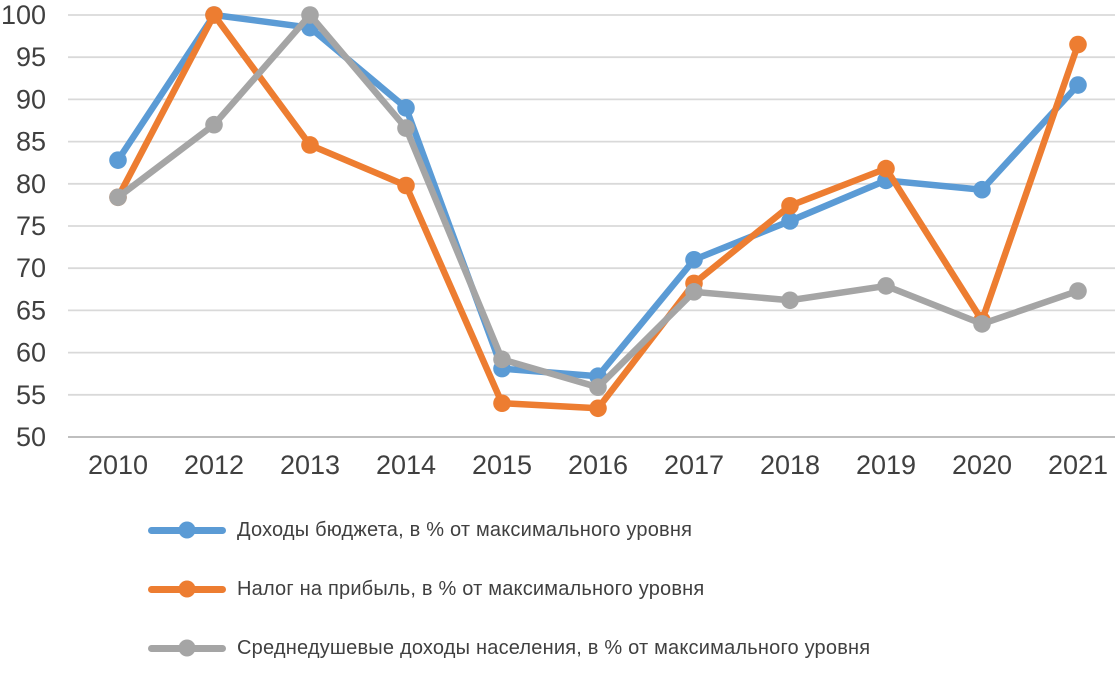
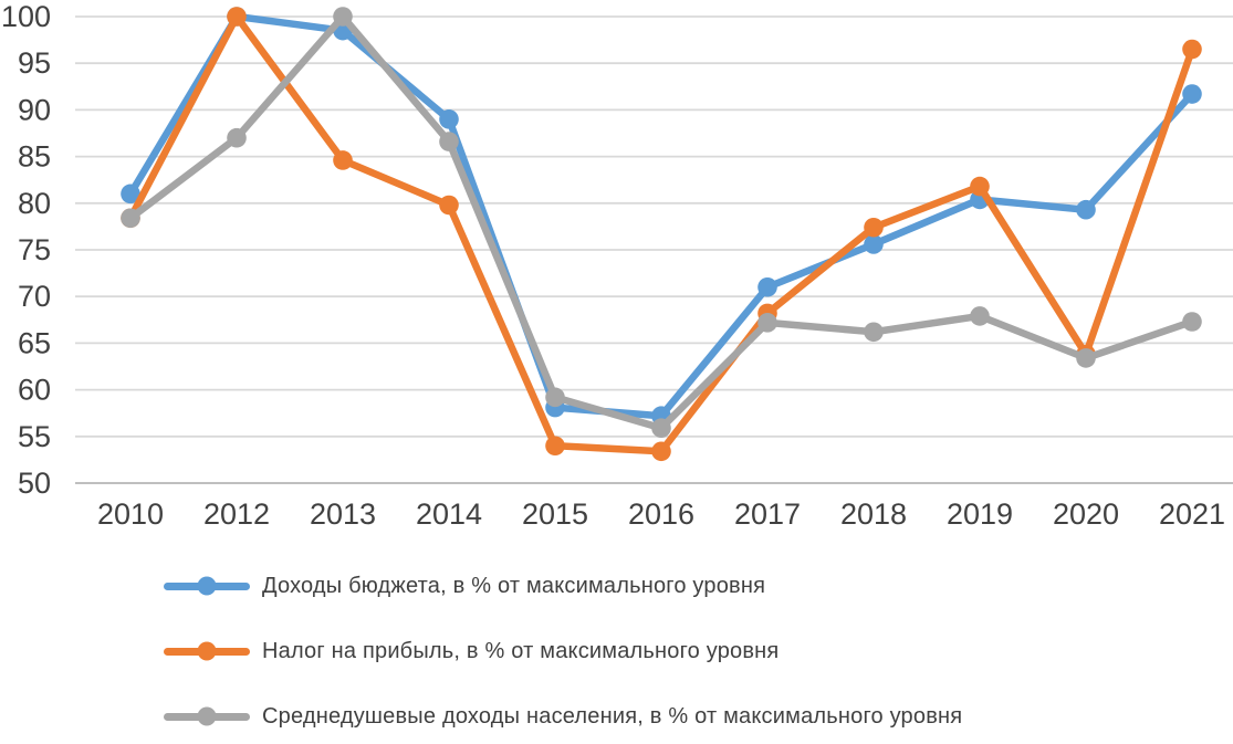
Доходы бюджета, в % от максимального уровня/2010: 83 -> 81
